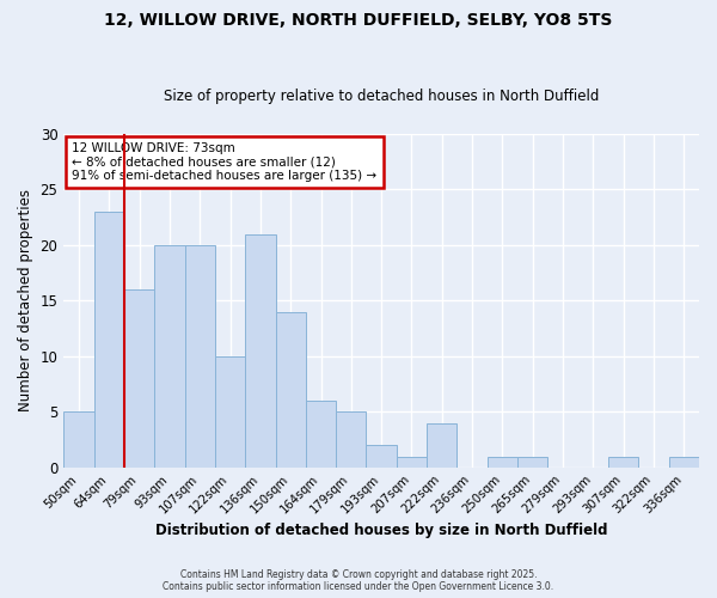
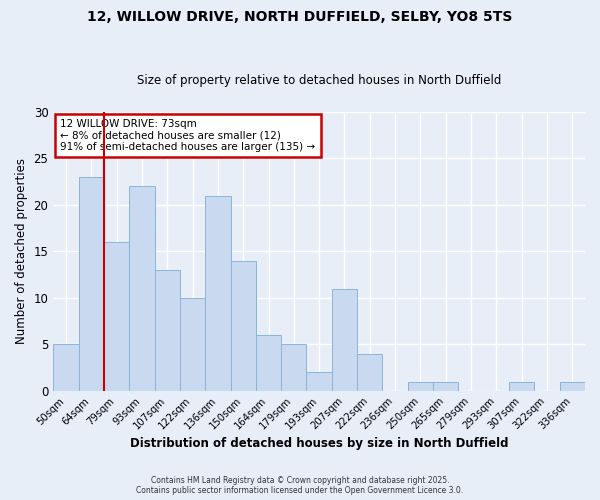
93sqm: 20 -> 22
107sqm: 20 -> 13
207sqm: 1 -> 11
